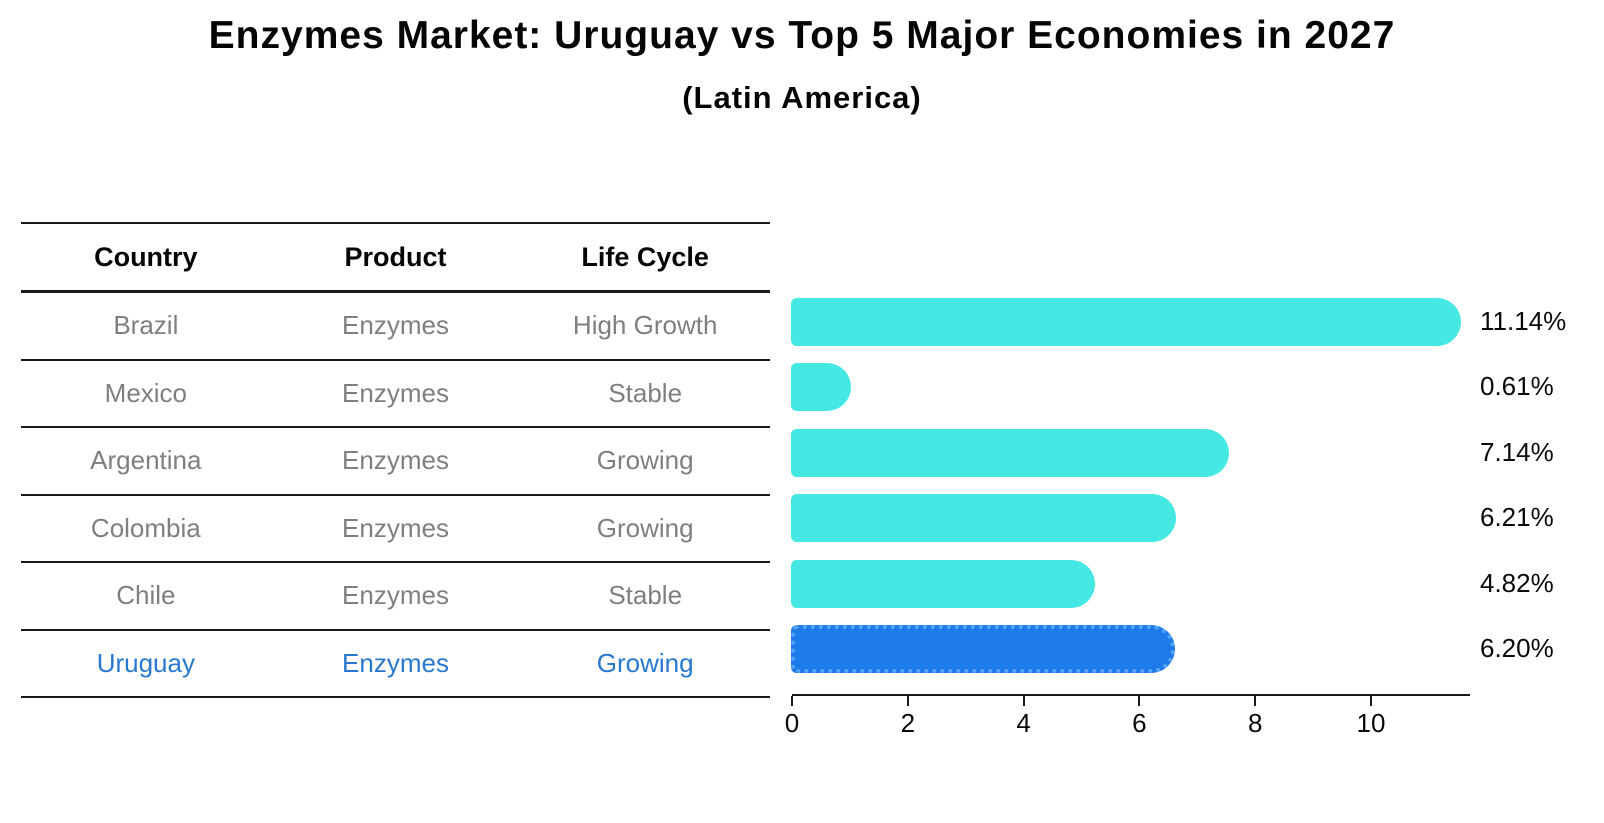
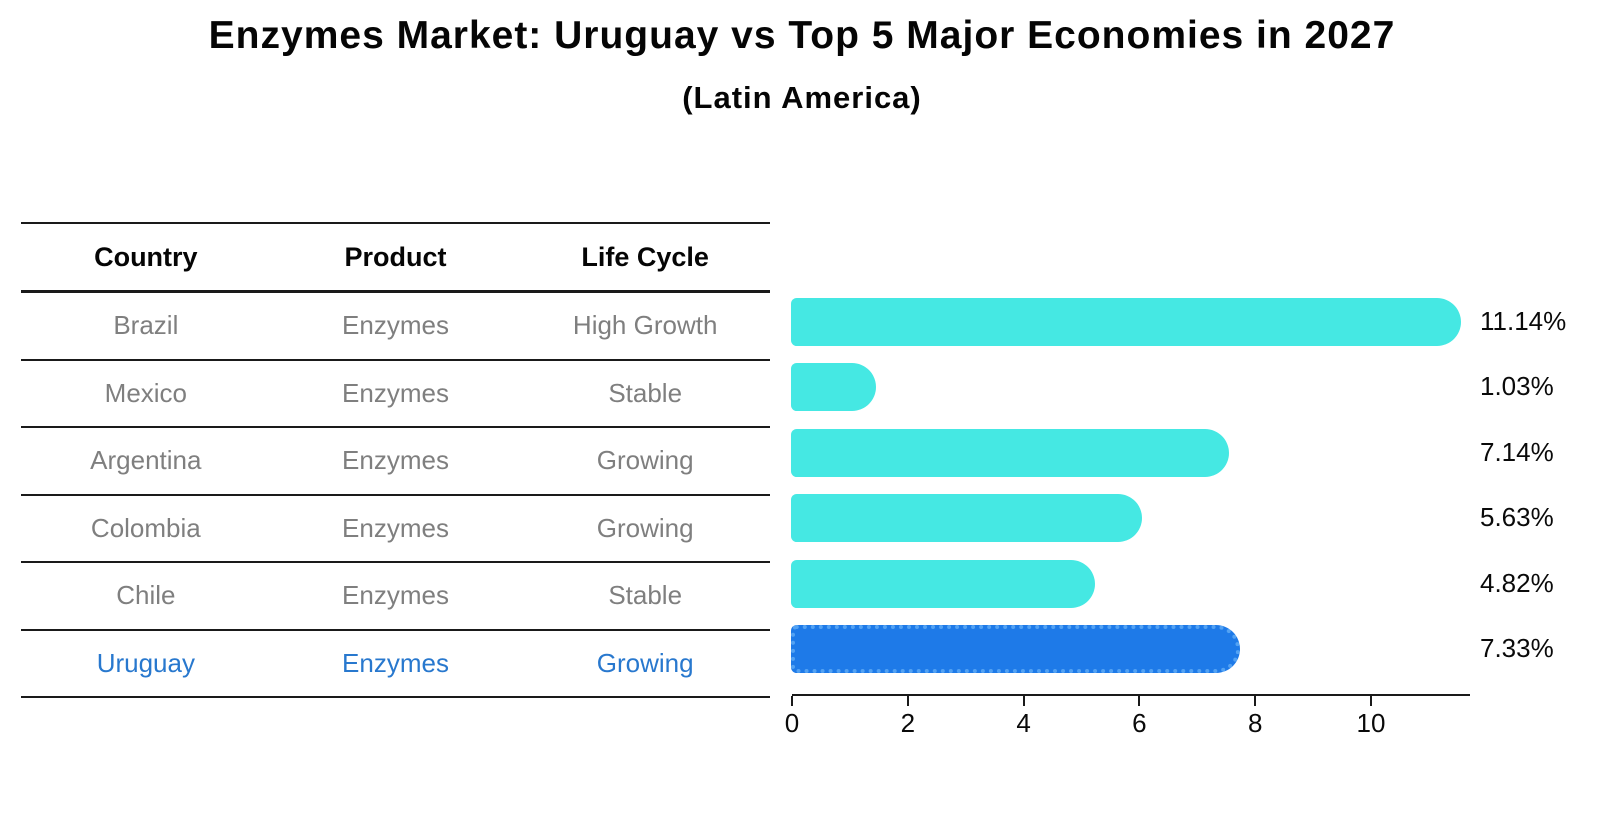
Mexico: 0.61% -> 1.03%
Colombia: 6.21% -> 5.63%
Uruguay: 6.20% -> 7.33%
